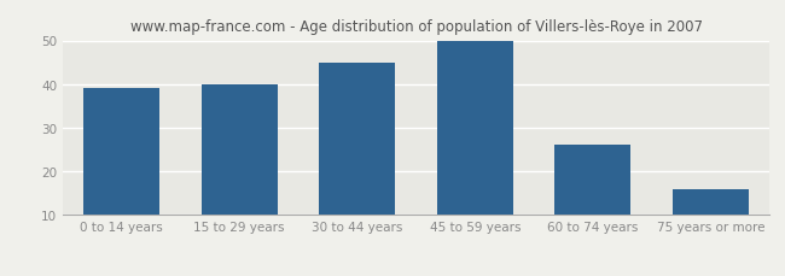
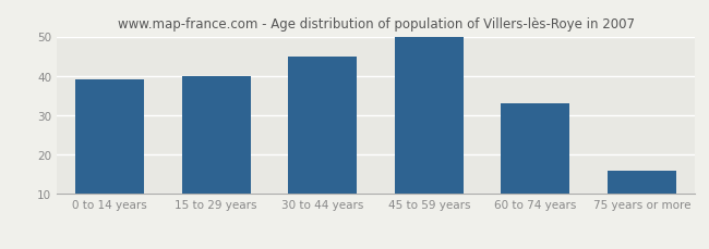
60 to 74 years: 26 -> 33
